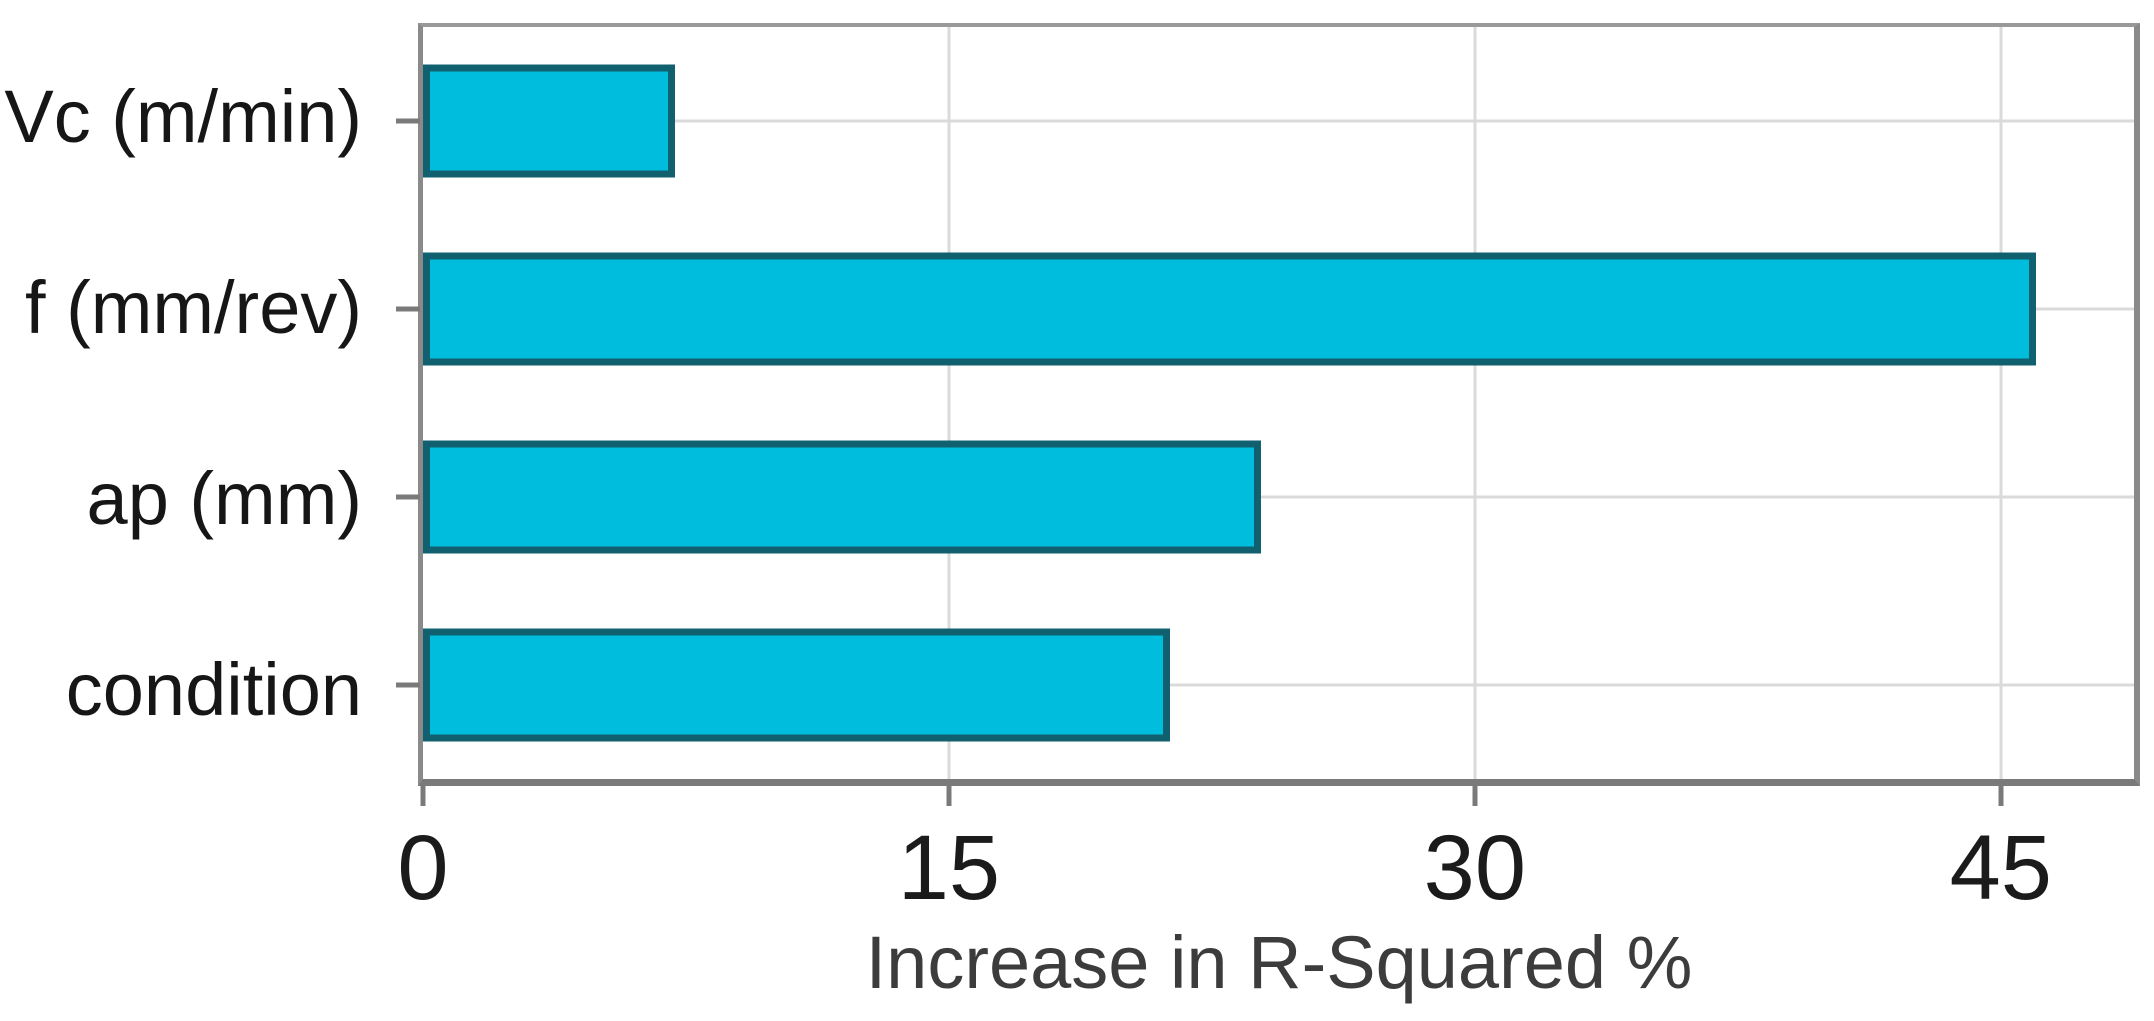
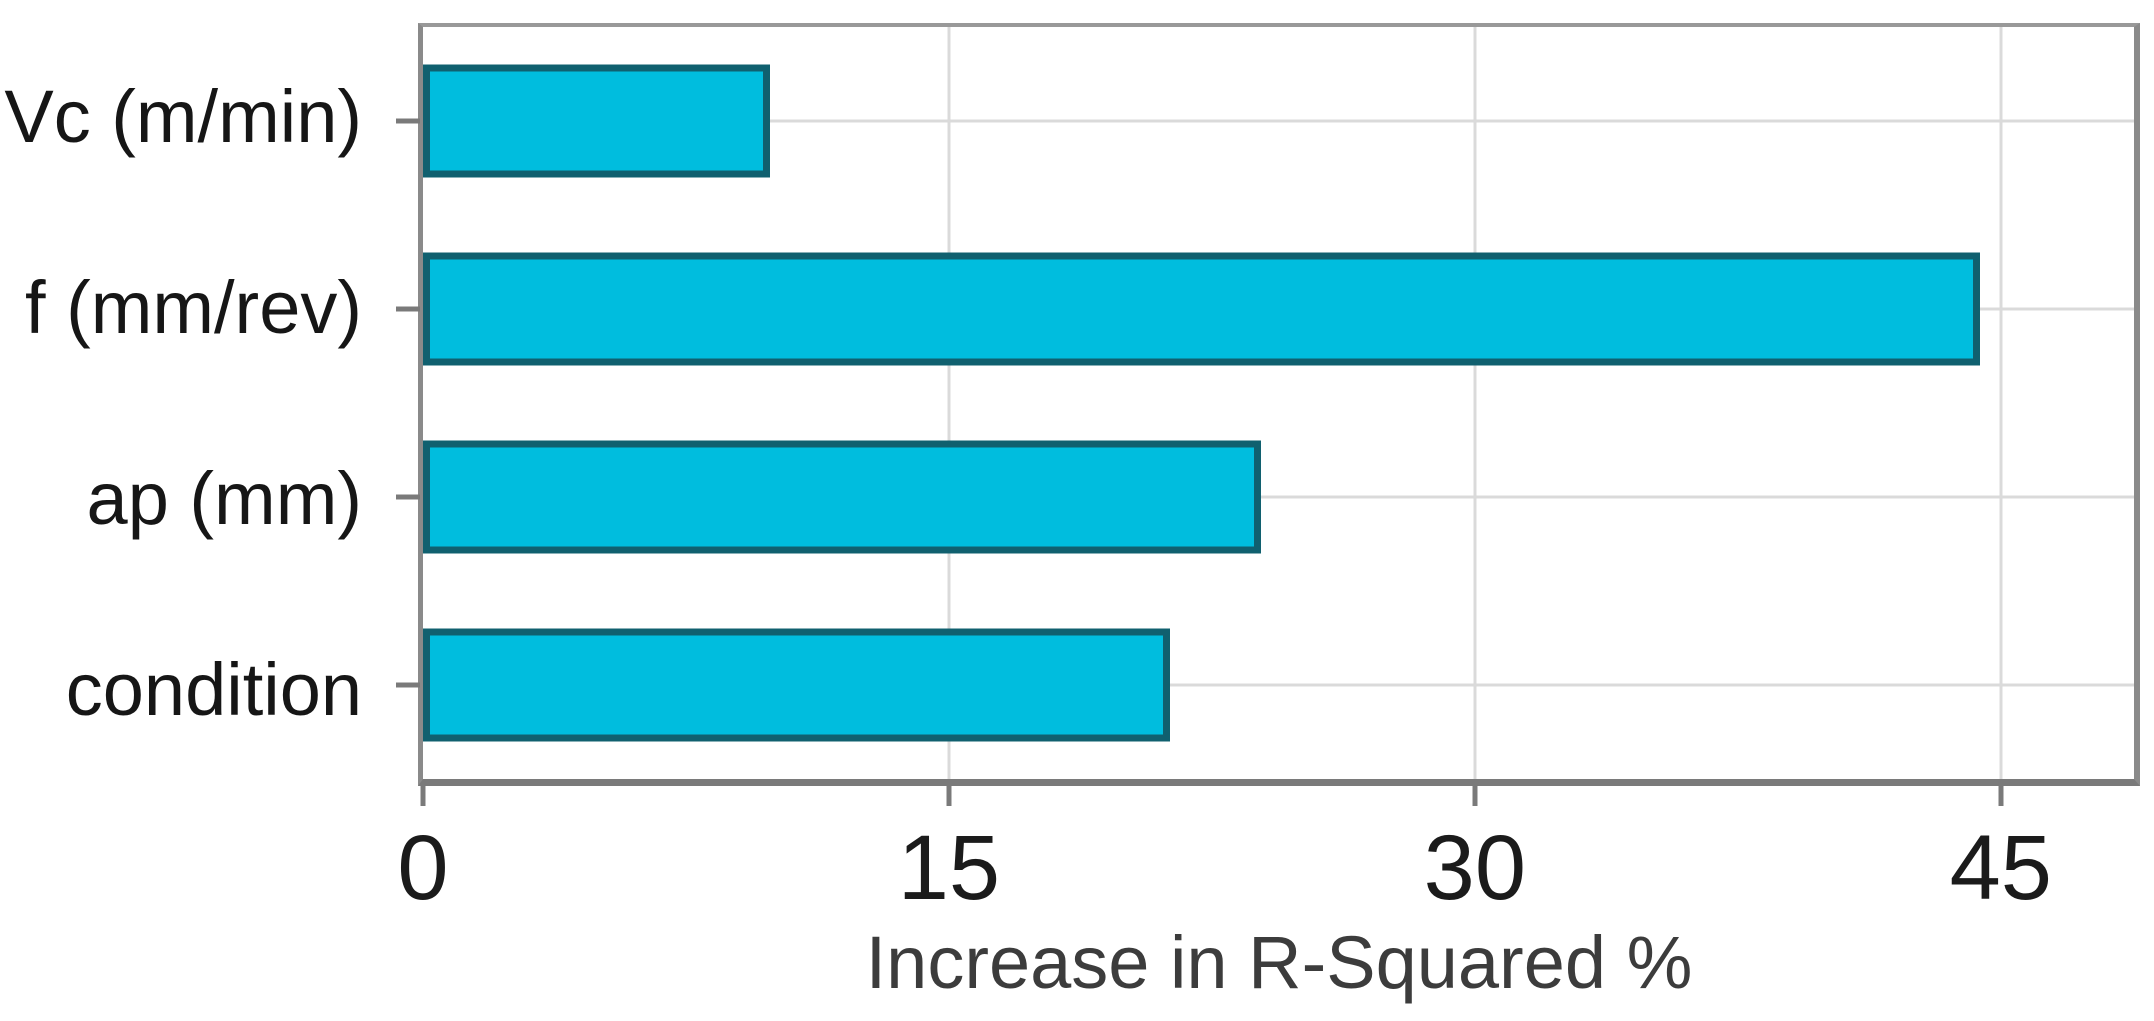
Vc (m/min): 7.2 -> 9.9
f (mm/rev): 46.0 -> 44.4
